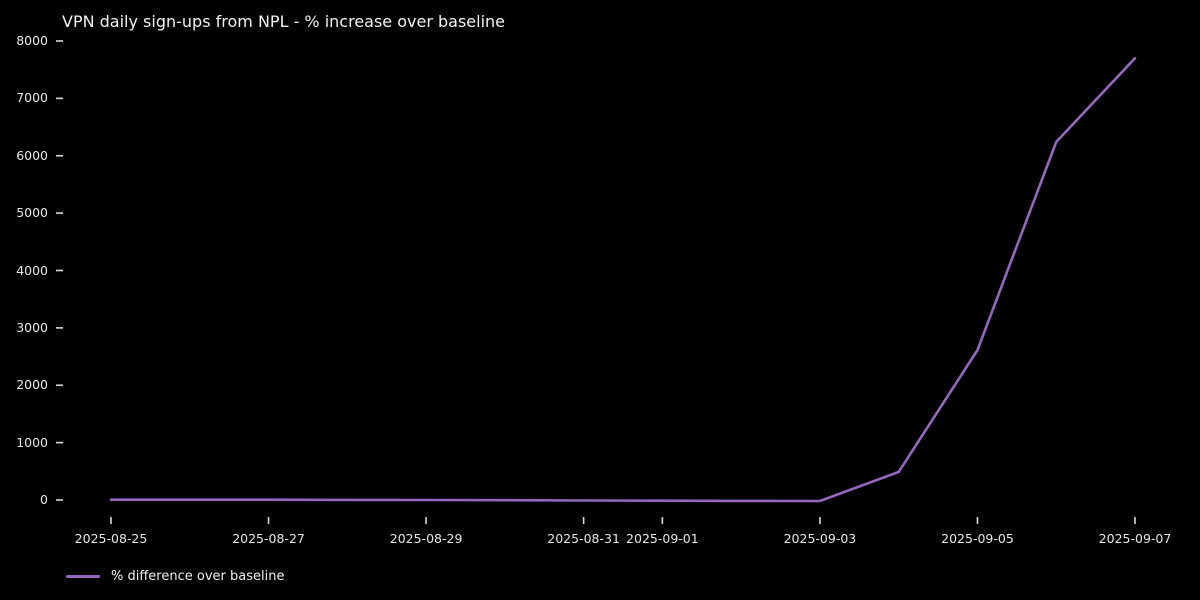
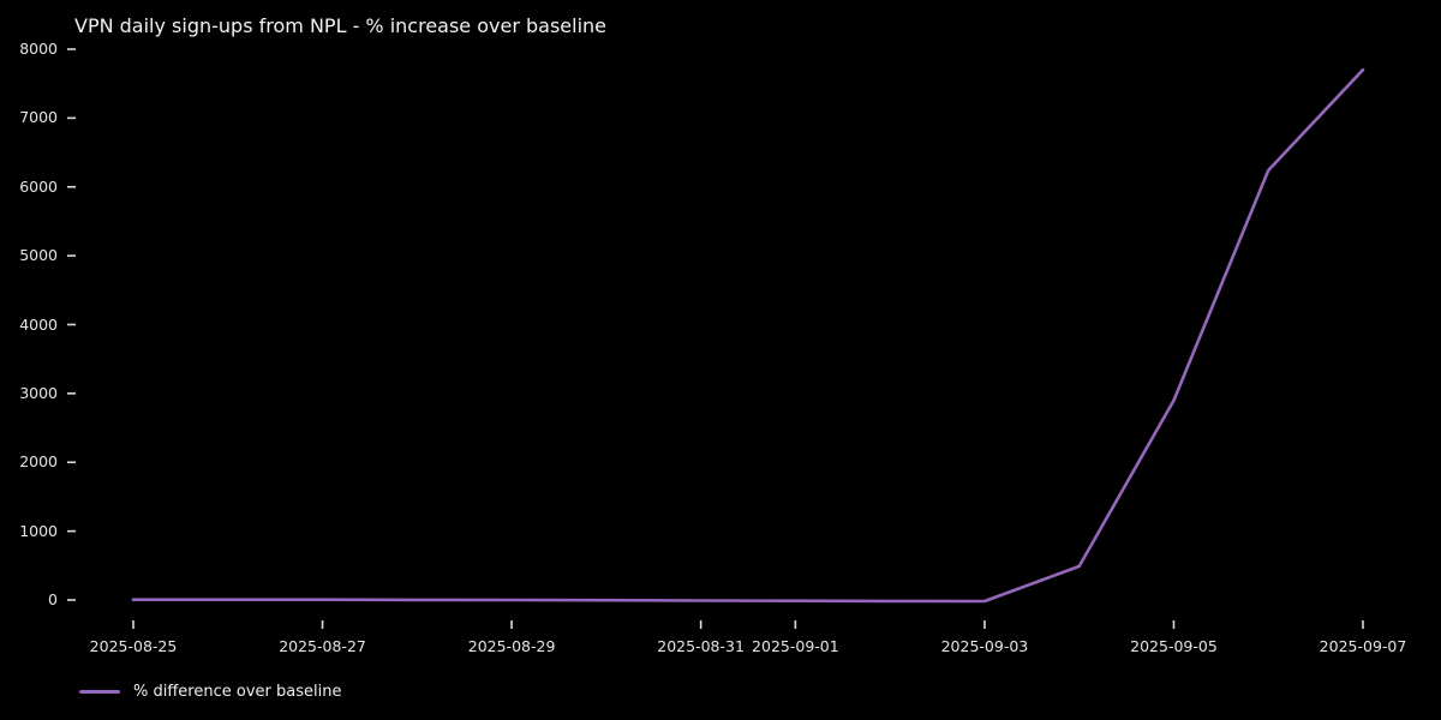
2025-09-05: 2600 -> 2900
